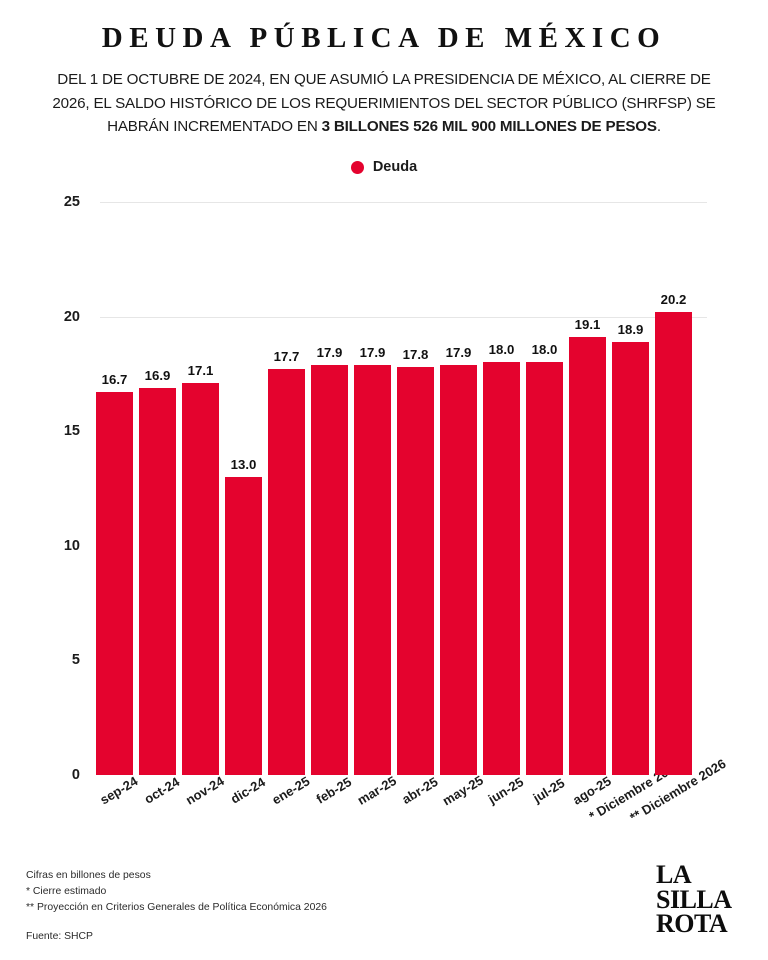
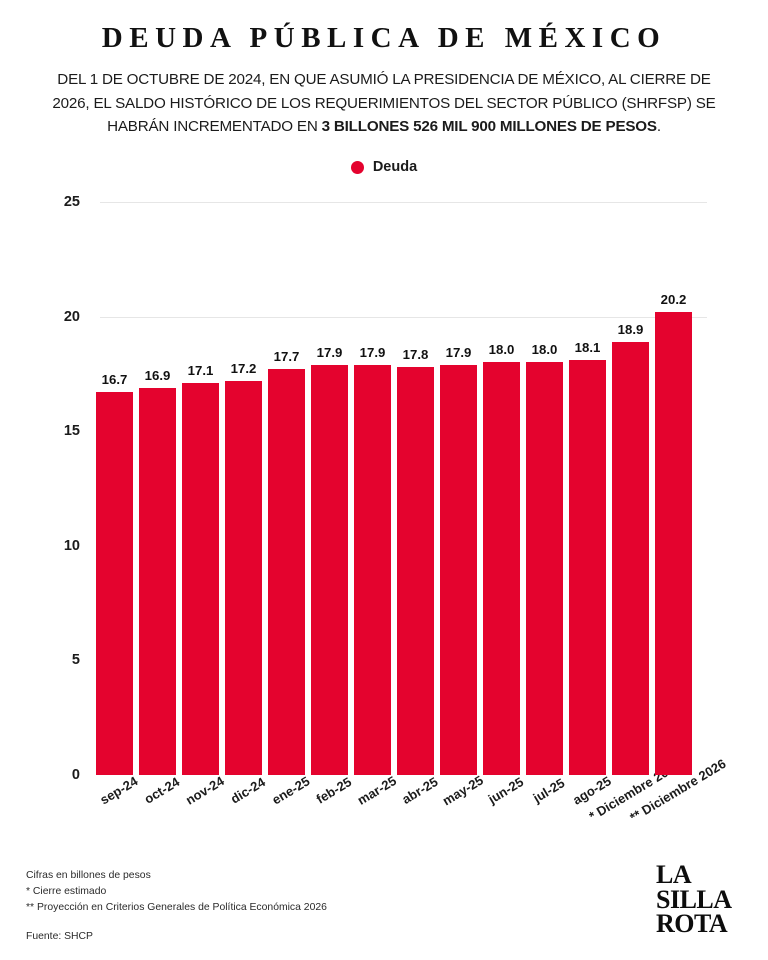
dic-24: 13.0 -> 17.2
ago-25: 19.1 -> 18.1
